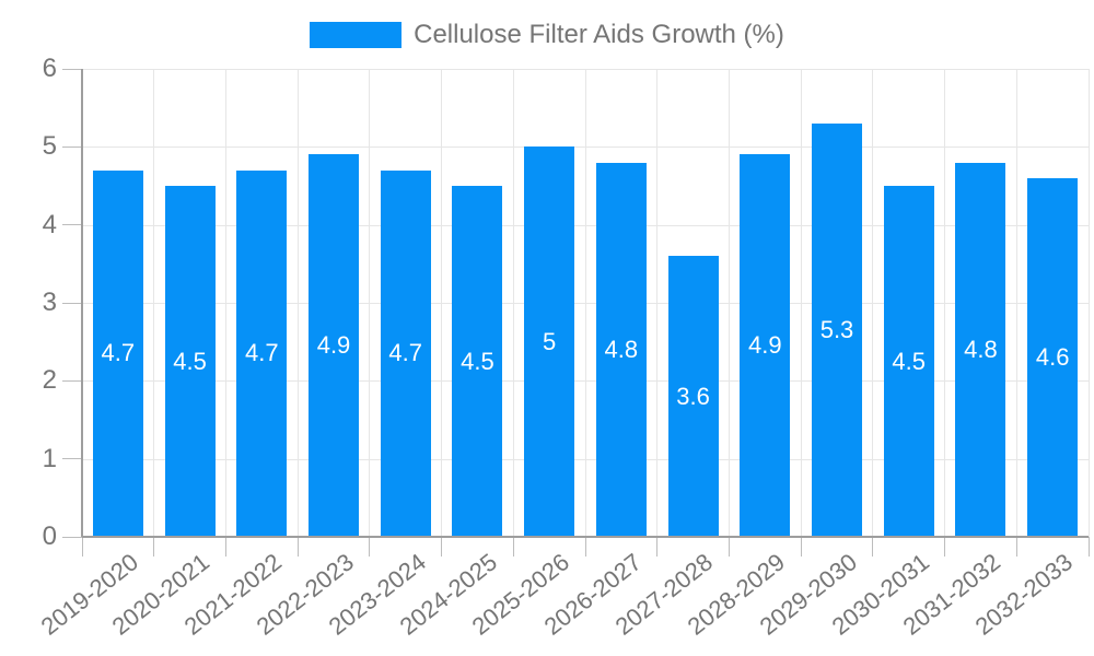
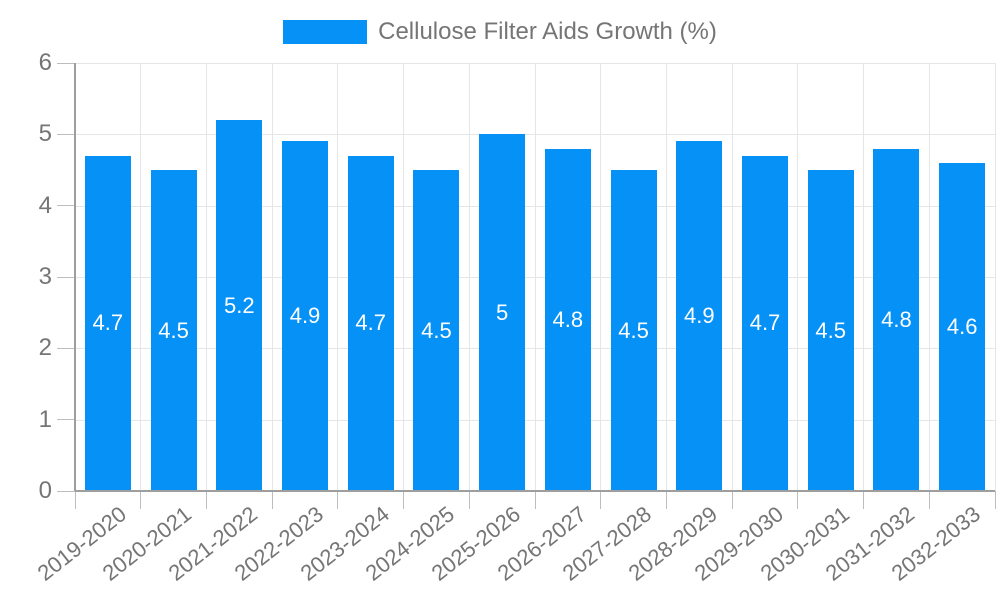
2021-2022: 4.7 -> 5.2
2027-2028: 3.6 -> 4.5
2029-2030: 5.3 -> 4.7
